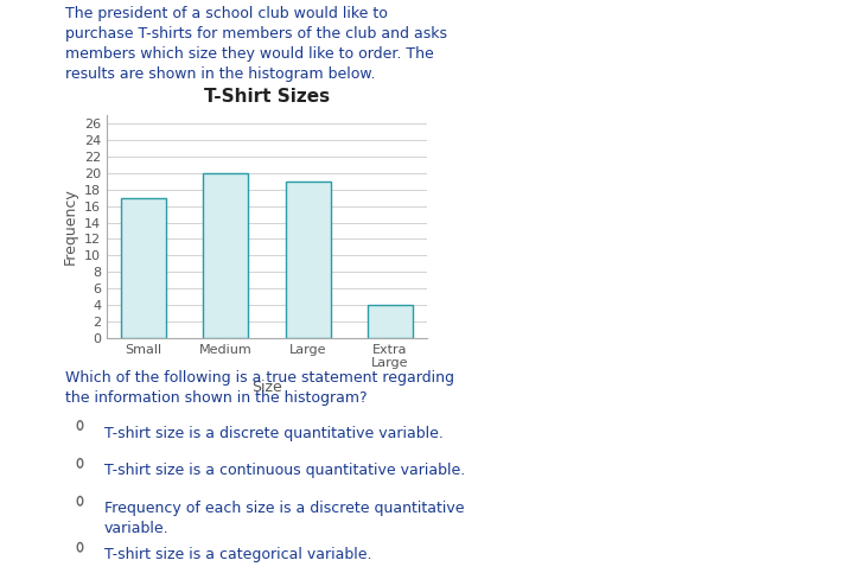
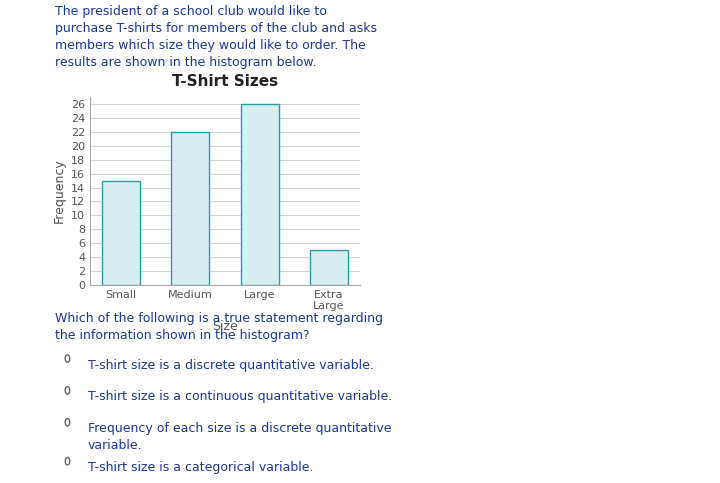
Small: 17 -> 15
Medium: 20 -> 22
Large: 19 -> 26
Extra Large: 4 -> 5
